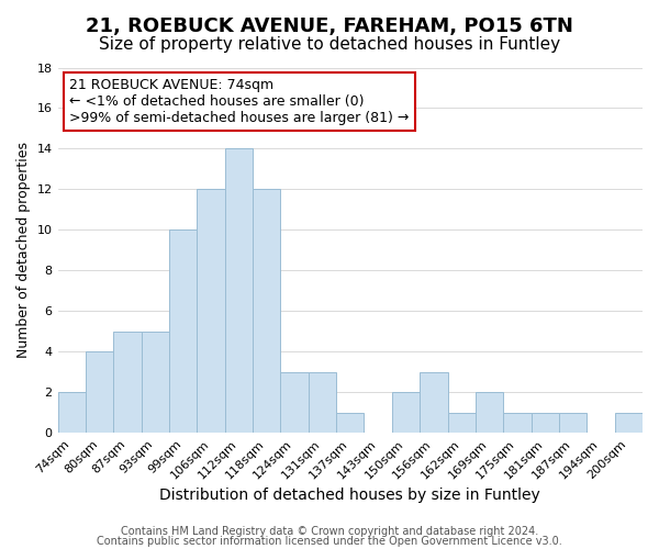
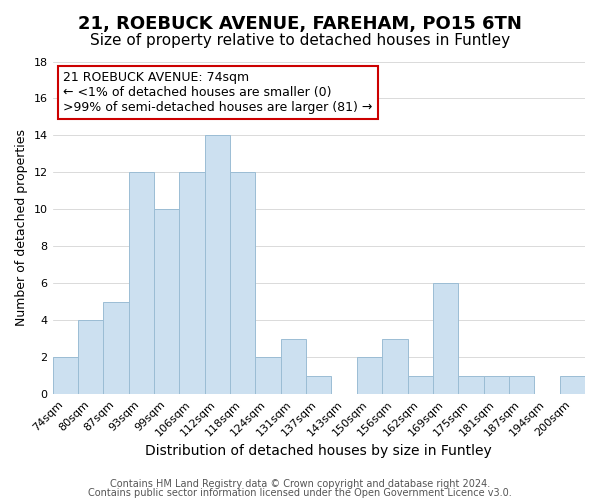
93sqm: 5 -> 12
124sqm: 3 -> 2
169sqm: 2 -> 6
